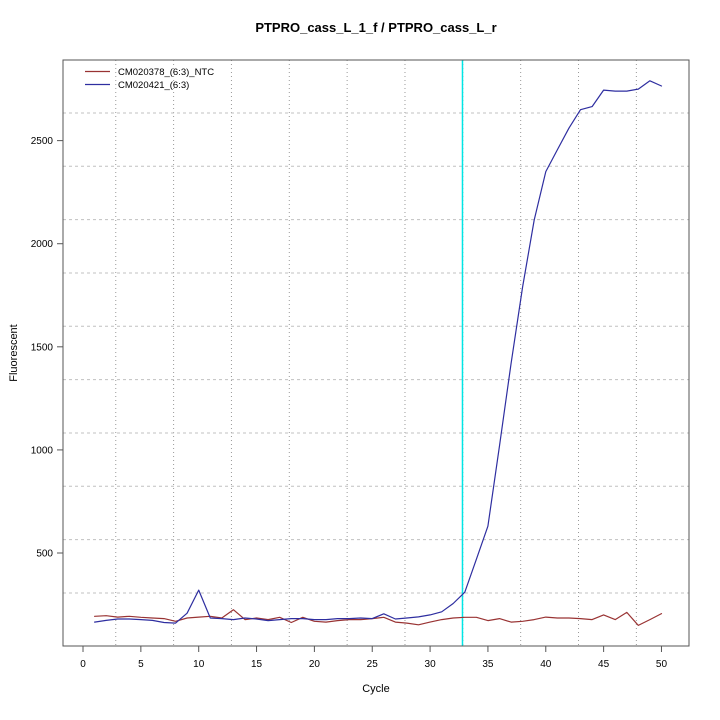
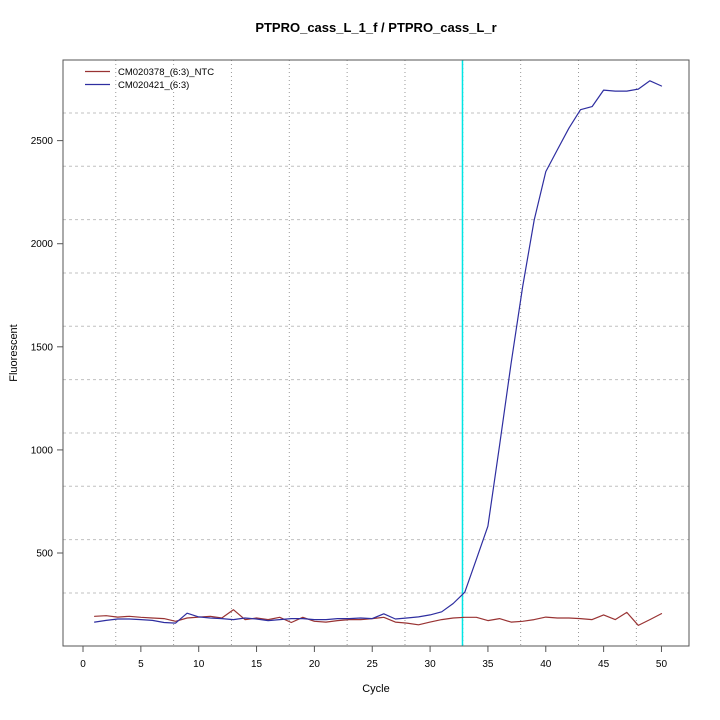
CM020421_(6:3)/10: 320 -> 190
